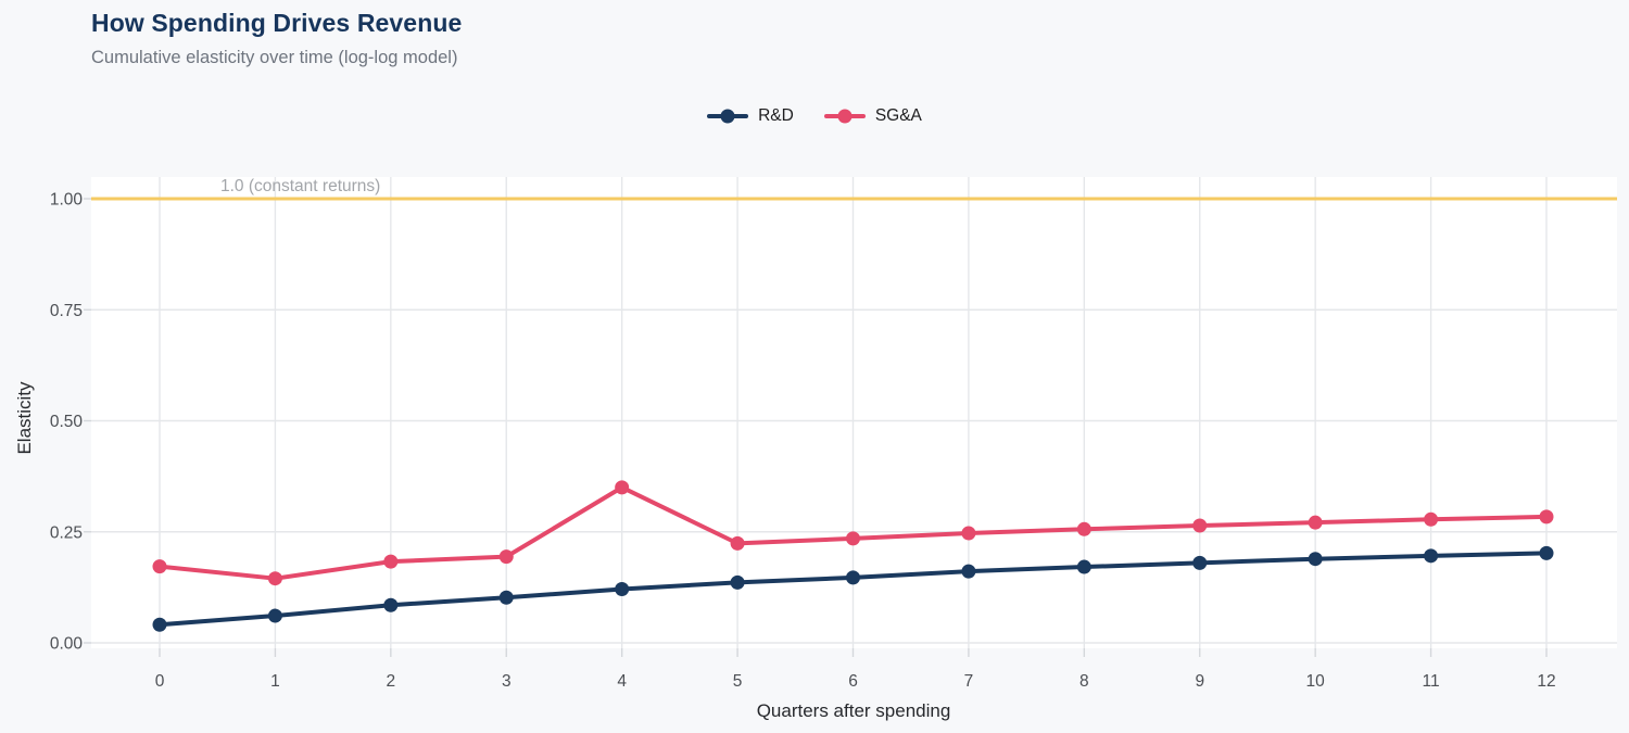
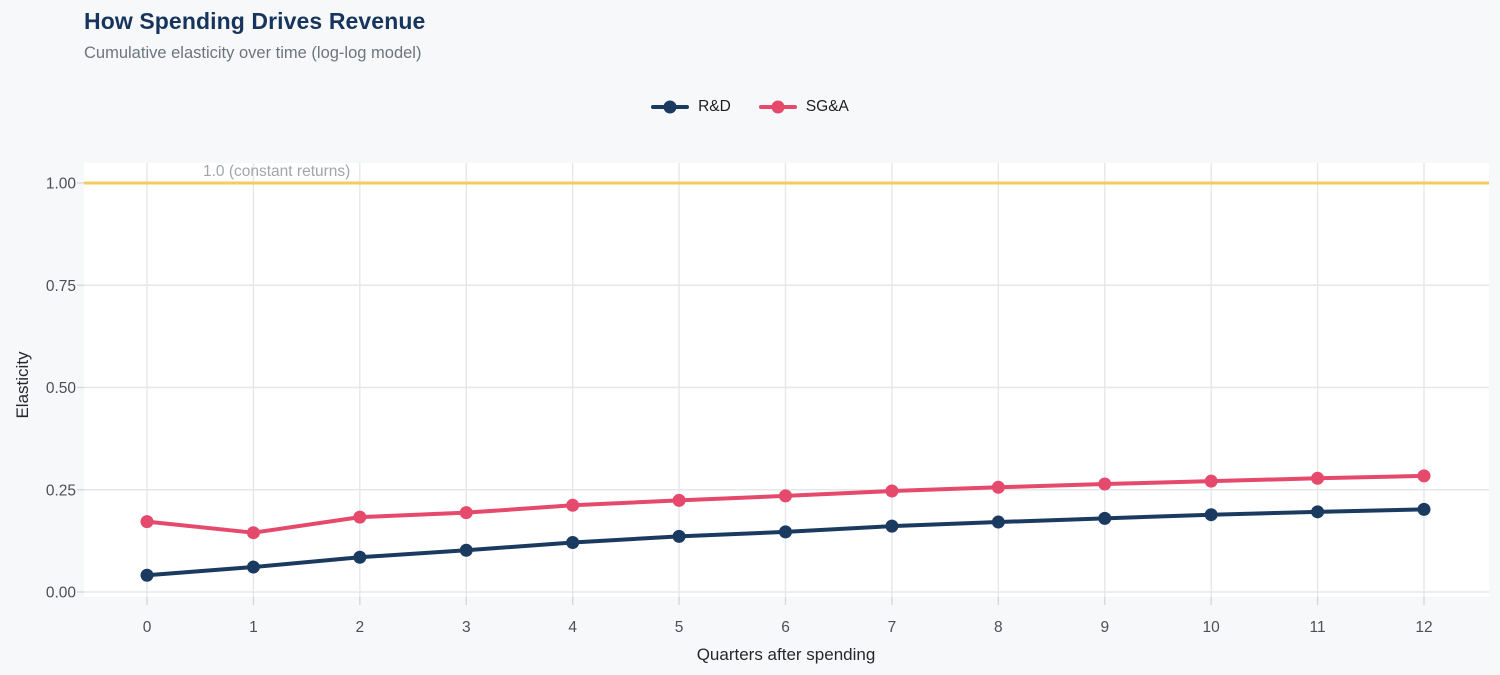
SG&A/4: 0.35 -> 0.21
